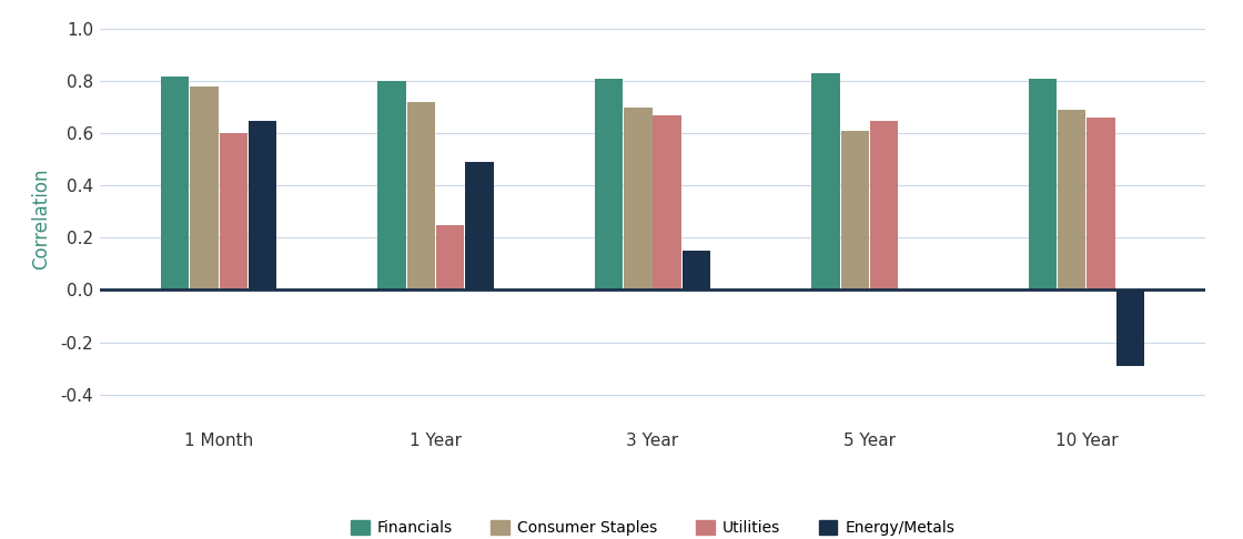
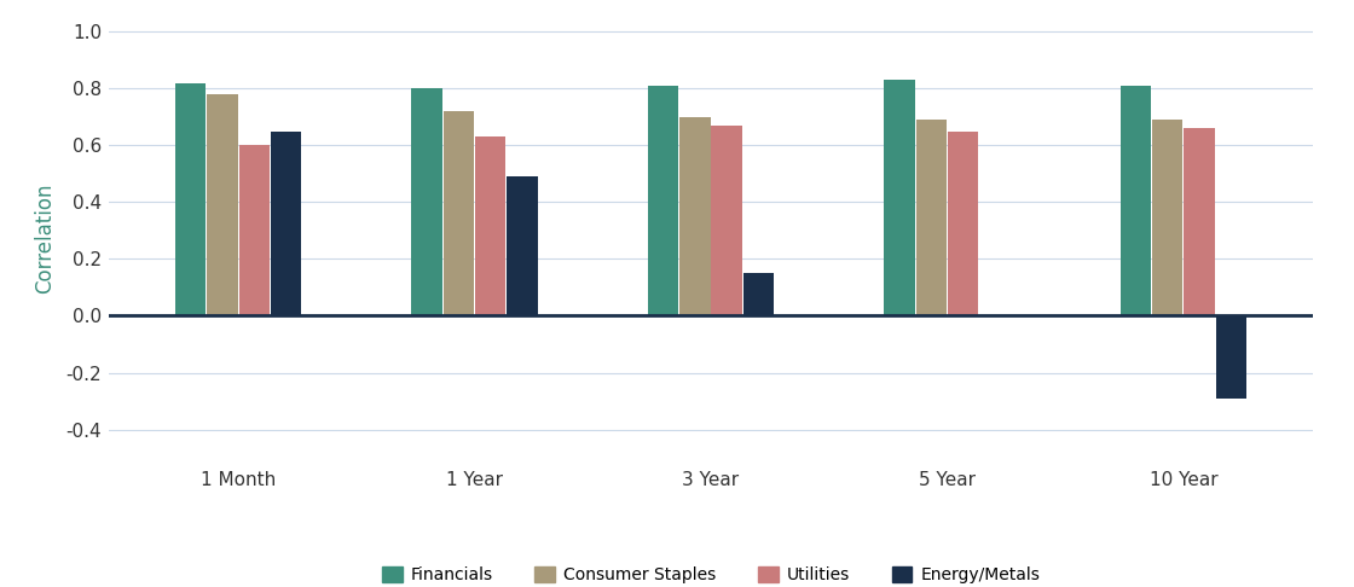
Utilities/1 Year: 0.25 -> 0.63
Consumer Staples/5 Year: 0.61 -> 0.69
